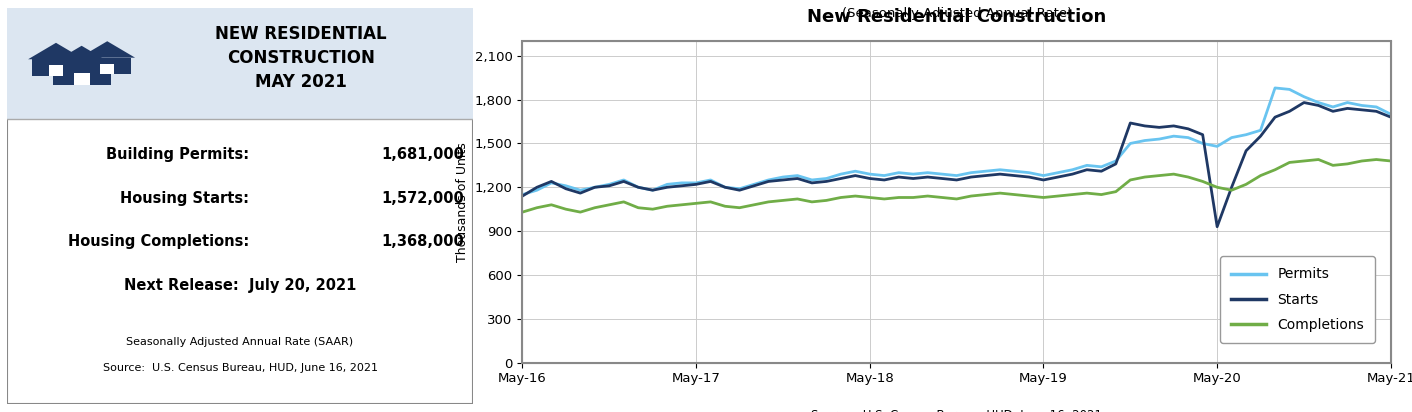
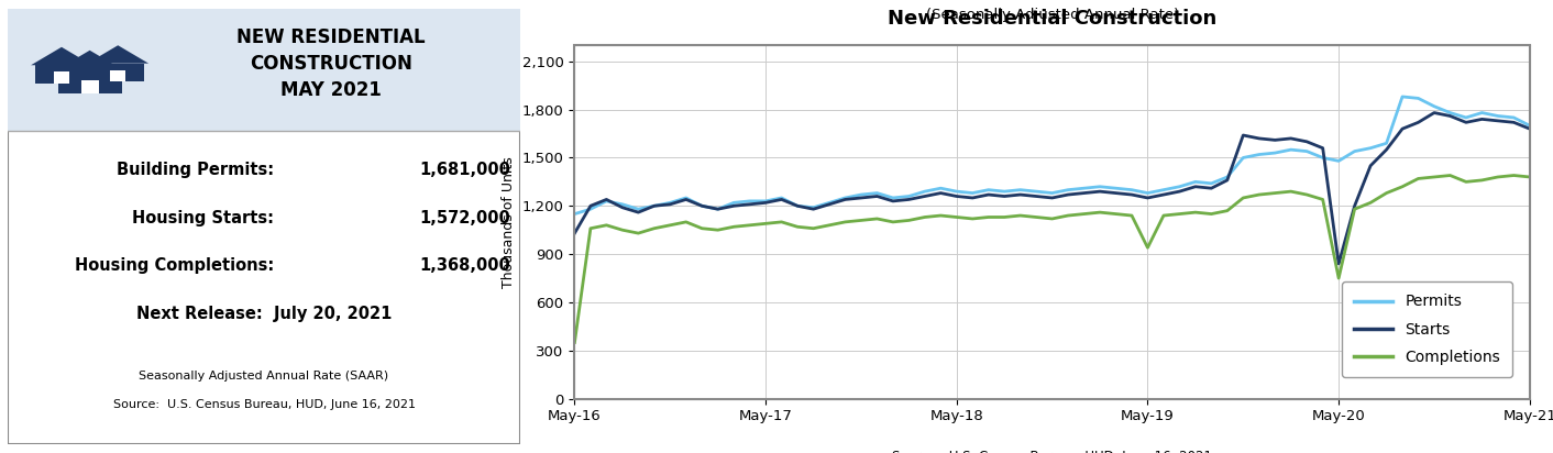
Starts/May-16: 1,140 -> 1,030
Completions/May-16: 1,030 -> 350
Completions/May-19: 1,130 -> 940
Starts/May-20: 930 -> 840
Completions/May-20: 1,200 -> 750
